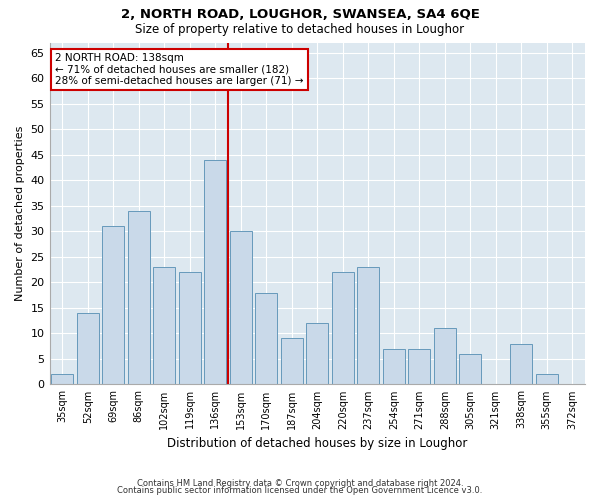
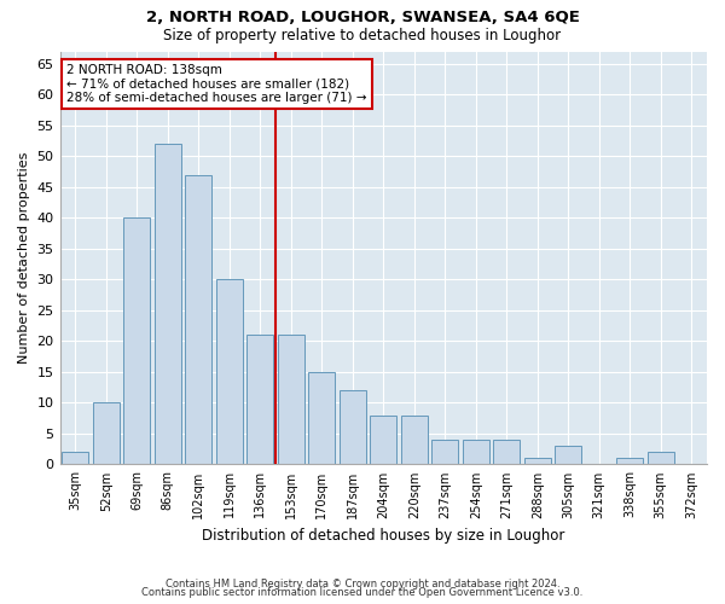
52sqm: 14 -> 10
69sqm: 31 -> 40
86sqm: 34 -> 52
102sqm: 23 -> 47
119sqm: 22 -> 30
136sqm: 44 -> 21
153sqm: 30 -> 21
170sqm: 18 -> 15
187sqm: 9 -> 12
204sqm: 12 -> 8
220sqm: 22 -> 8
237sqm: 23 -> 4
254sqm: 7 -> 4
271sqm: 7 -> 4
288sqm: 11 -> 1
305sqm: 6 -> 3
338sqm: 8 -> 1
